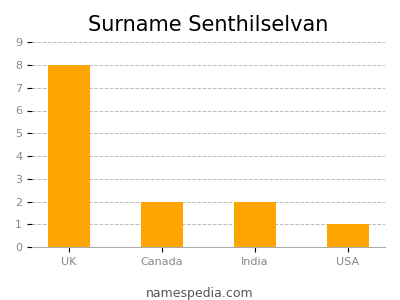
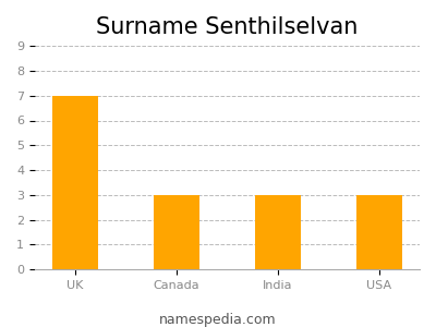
UK: 8 -> 7
Canada: 2 -> 3
India: 2 -> 3
USA: 1 -> 3
